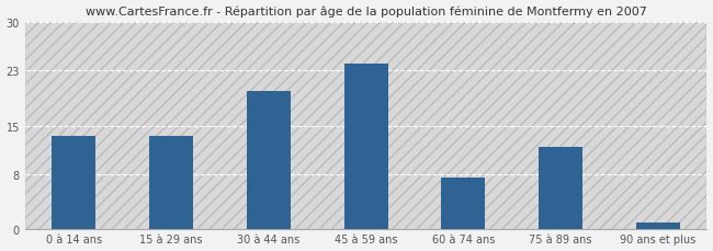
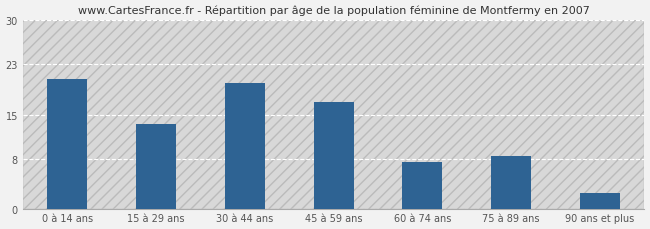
0 à 14 ans: 13.5 -> 20.6
45 à 59 ans: 24.0 -> 17.0
75 à 89 ans: 12.0 -> 8.4
90 ans et plus: 1.0 -> 2.6
